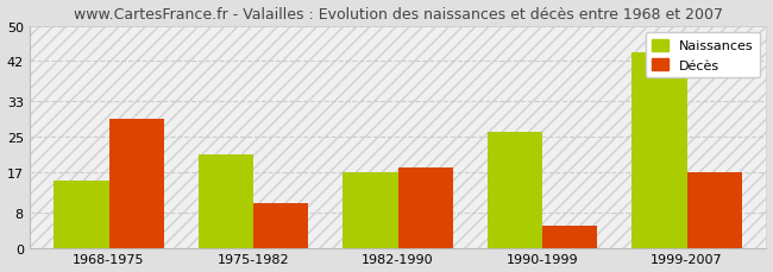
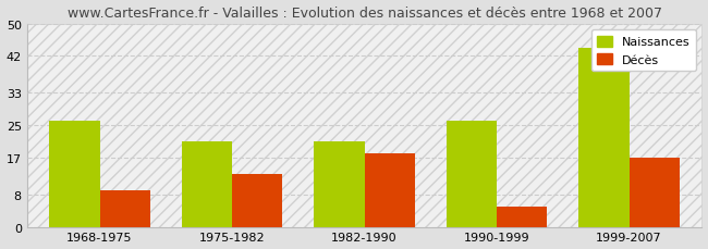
Naissances/1968-1975: 15 -> 26
Décès/1968-1975: 29 -> 9
Décès/1975-1982: 10 -> 13
Naissances/1982-1990: 17 -> 21
